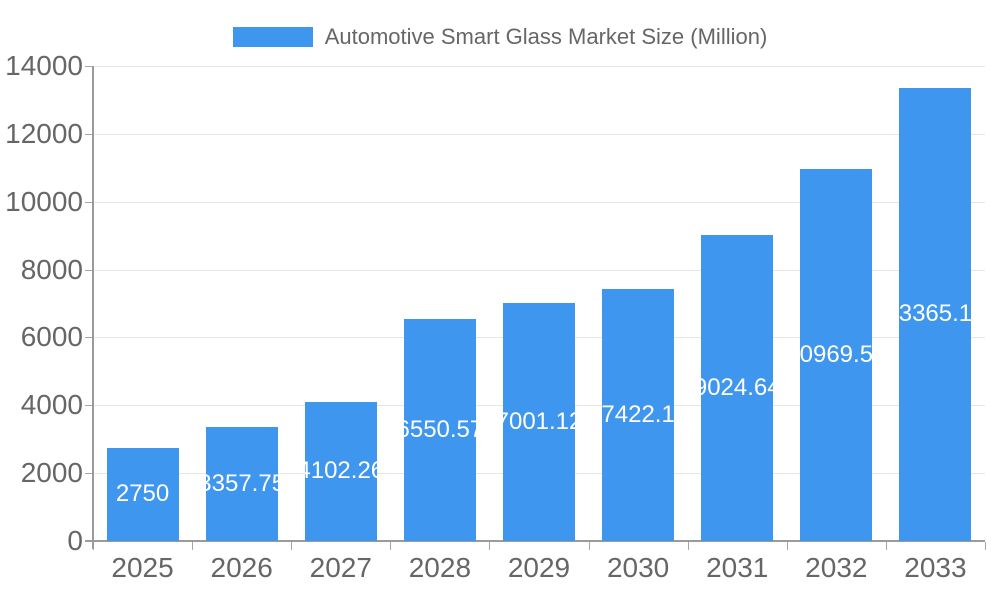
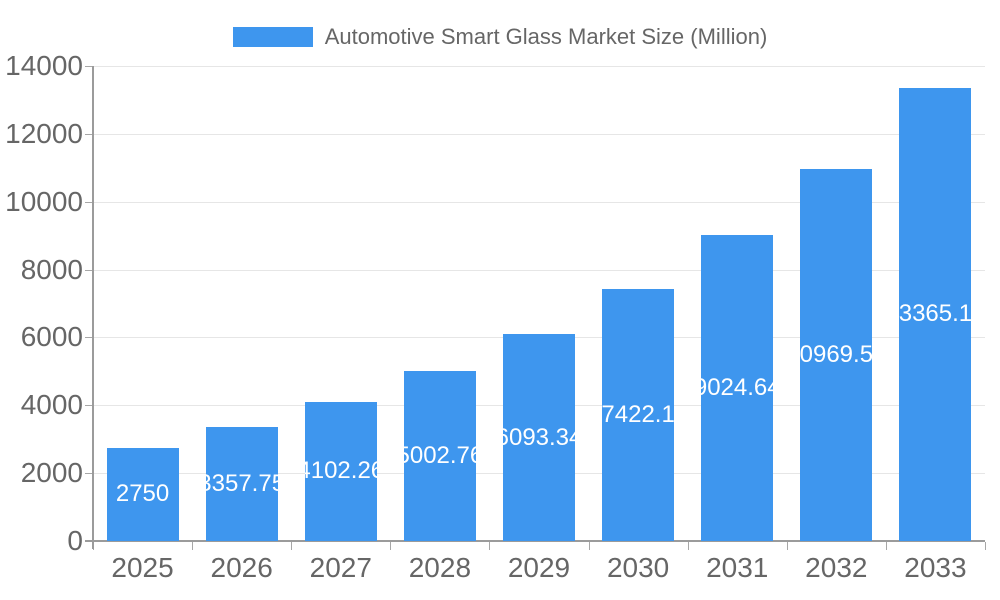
2028: 6550.57 -> 5002.76
2029: 7001.12 -> 6093.34
